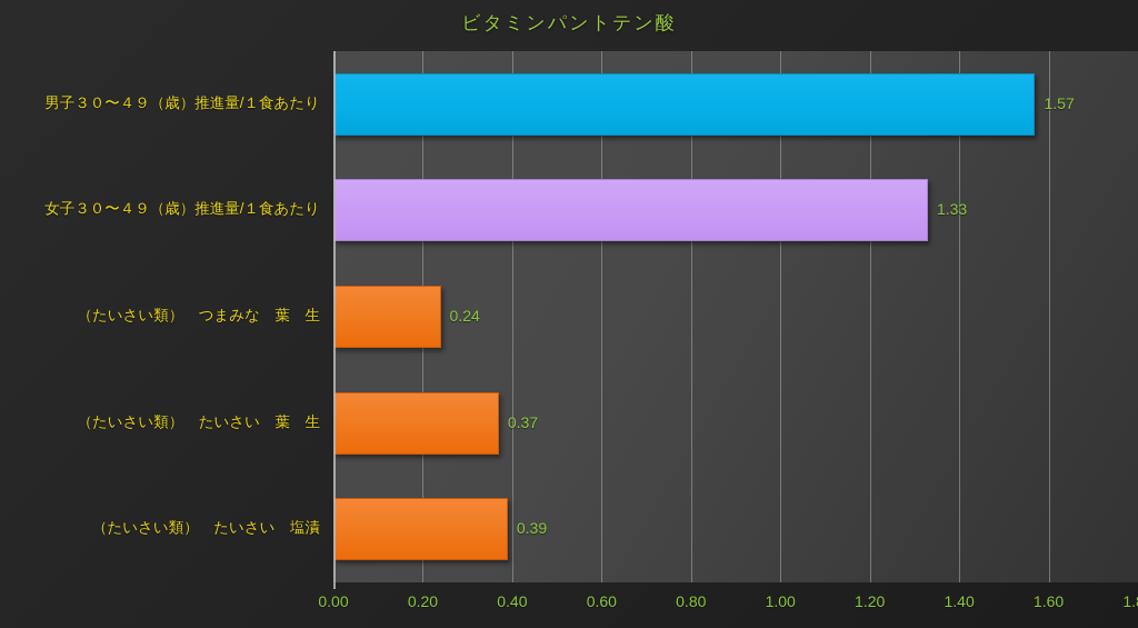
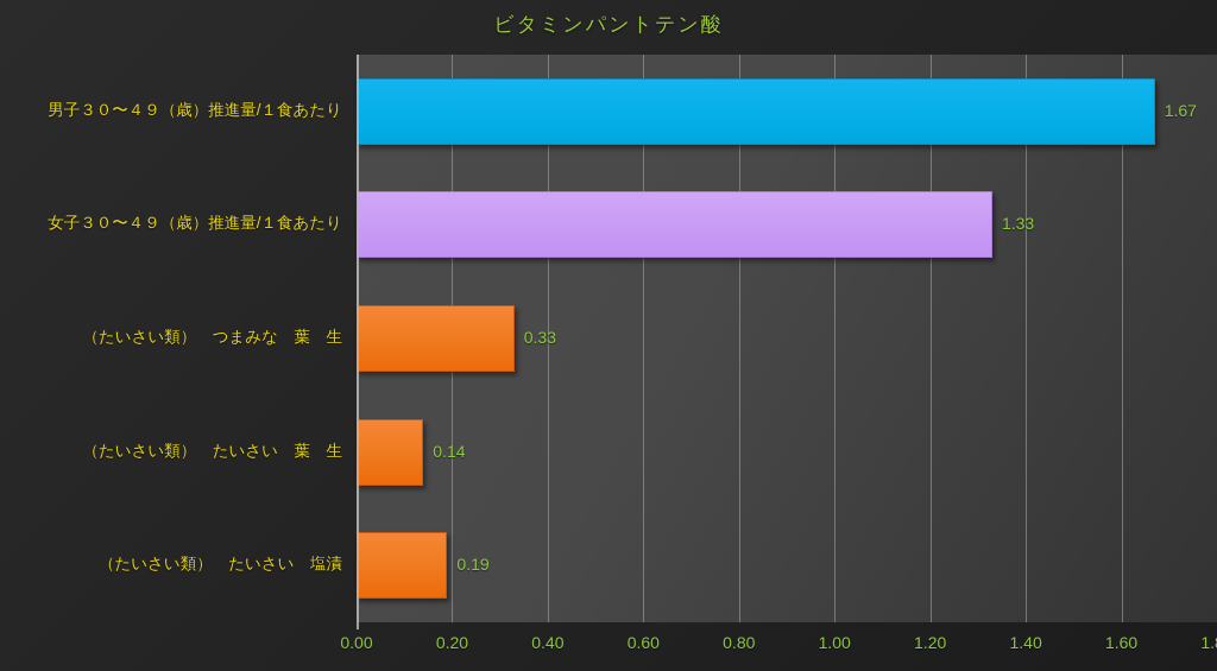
男子３０〜４９（歳）推進量/１食あたり: 1.57 -> 1.67
（たいさい類） つまみな 葉 生: 0.24 -> 0.33
（たいさい類） たいさい 葉 生: 0.37 -> 0.14
（たいさい類） たいさい 塩漬: 0.39 -> 0.19
